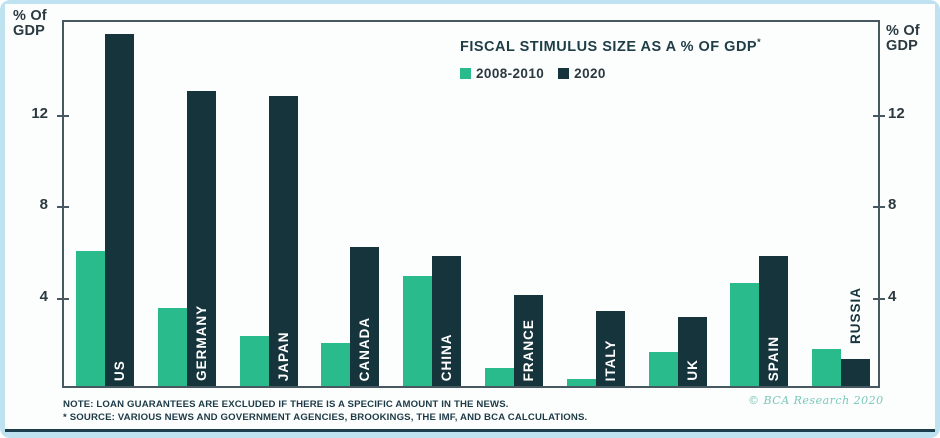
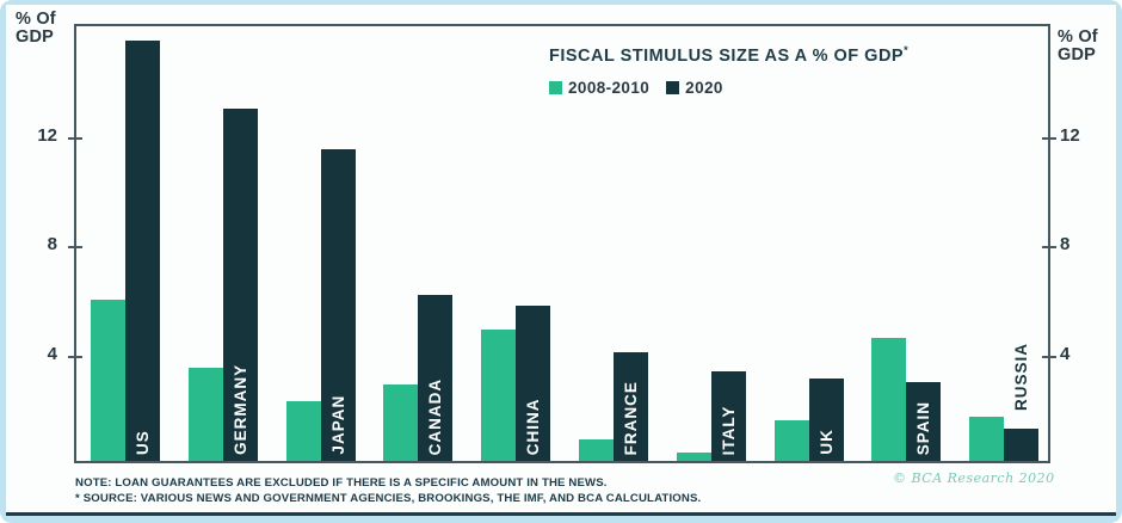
2020/JAPAN: 12.7 -> 11.4
2008-2010/CANADA: 1.9 -> 2.8
2020/SPAIN: 5.7 -> 2.9
